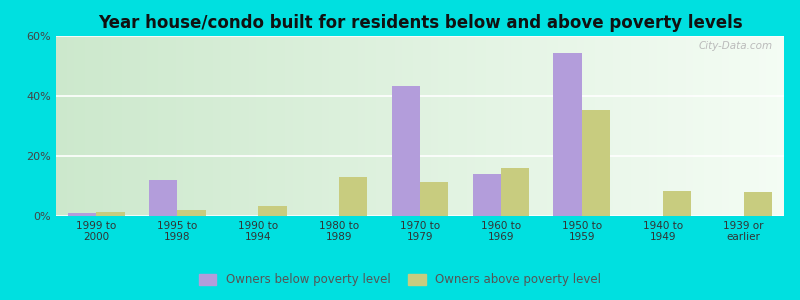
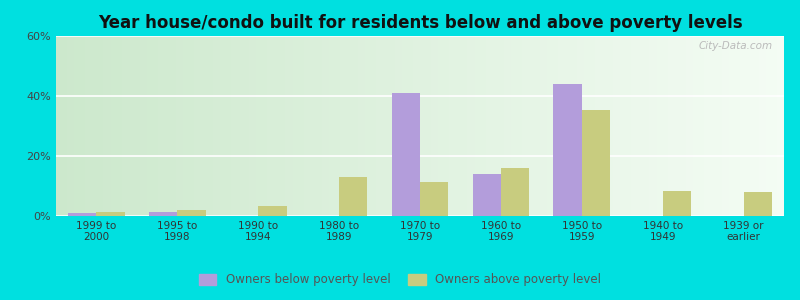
Owners below poverty level/1995 to 1998: 12.0% -> 1.5%
Owners below poverty level/1970 to 1979: 43.5% -> 41.0%
Owners below poverty level/1950 to 1959: 54.5% -> 44.0%
